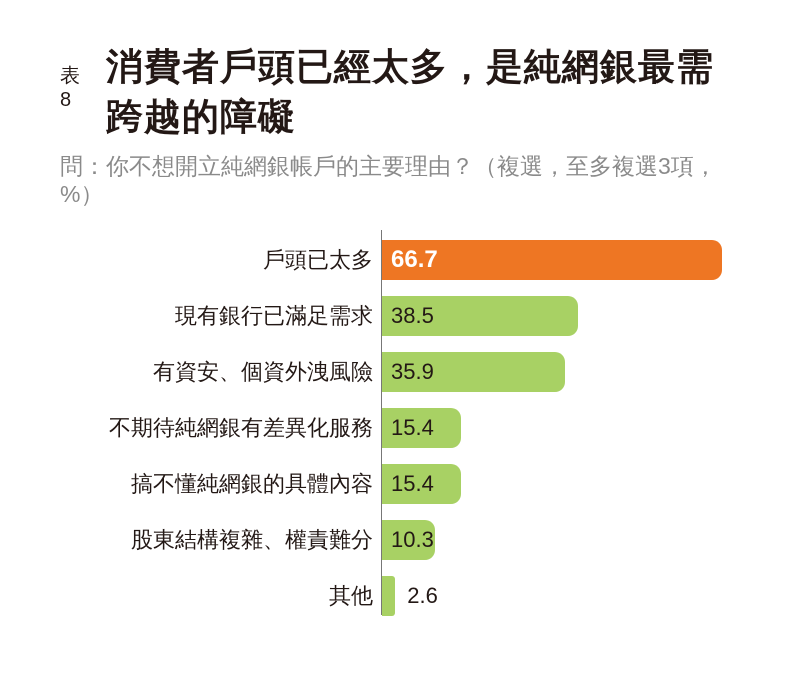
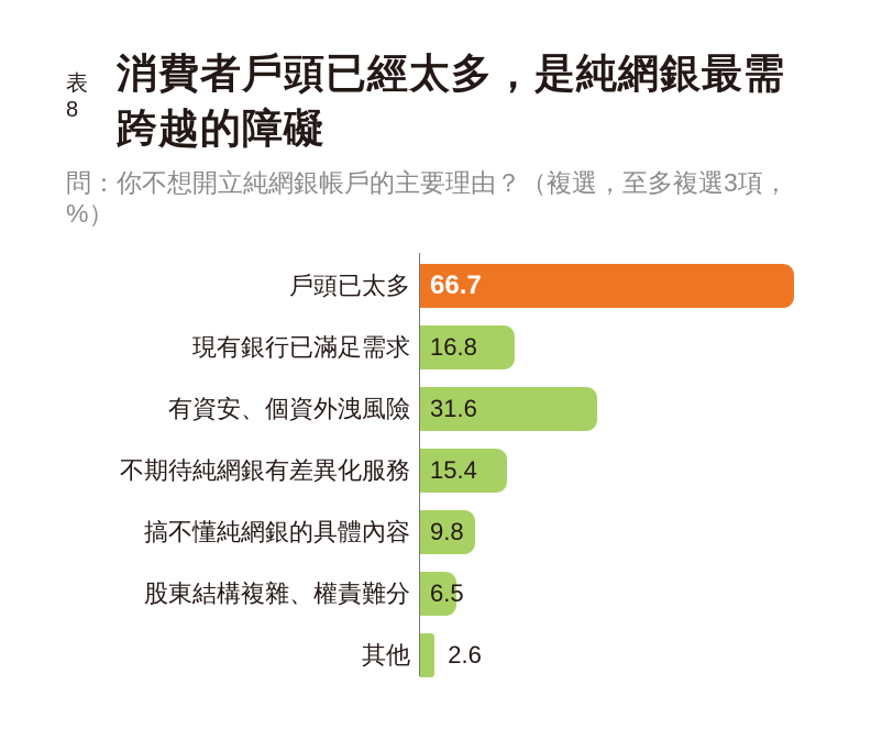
現有銀行已滿足需求: 38.5 -> 16.8
有資安、個資外洩風險: 35.9 -> 31.6
搞不懂純網銀的具體內容: 15.4 -> 9.8
股東結構複雜、權責難分: 10.3 -> 6.5
